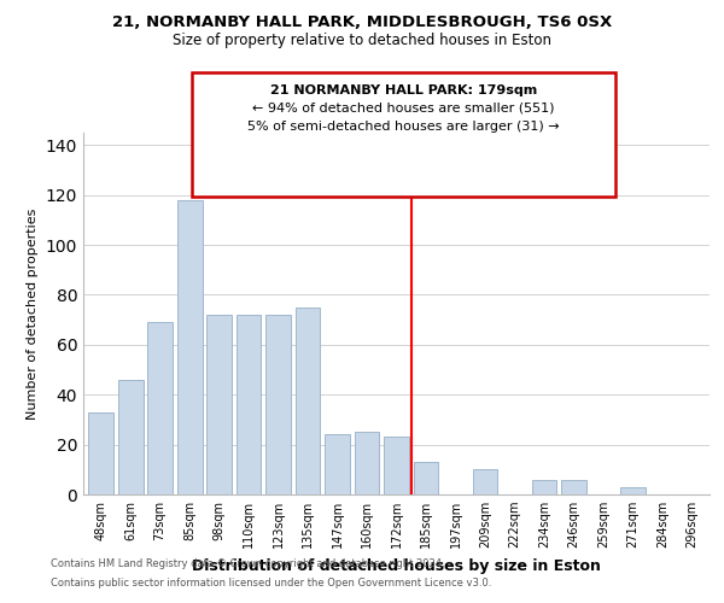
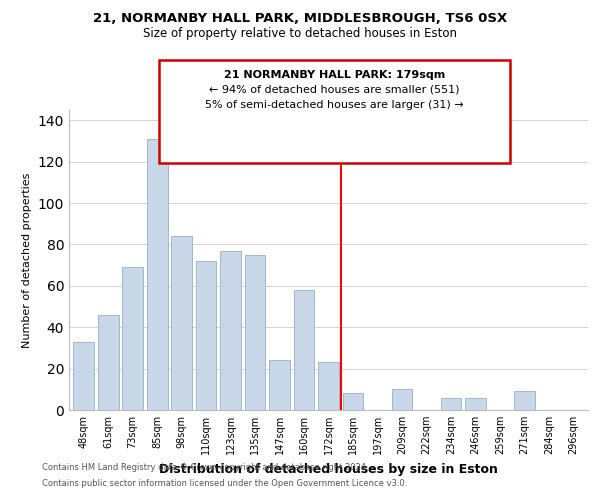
85sqm: 118 -> 131
98sqm: 72 -> 84
123sqm: 72 -> 77
160sqm: 25 -> 58
185sqm: 13 -> 8
271sqm: 3 -> 9
